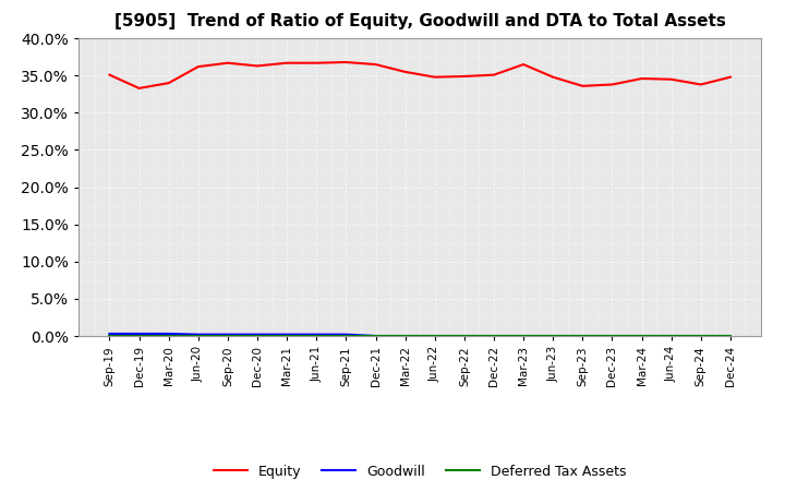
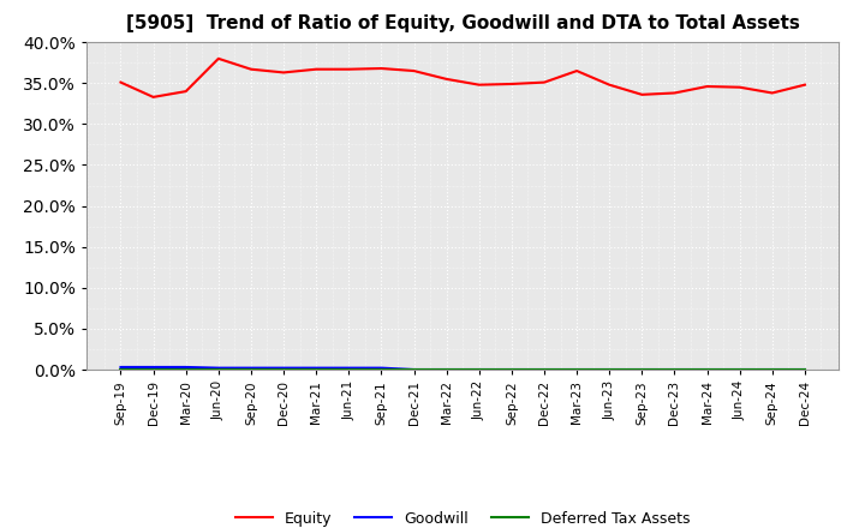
Equity/Jun-20: 36.2% -> 38.0%
